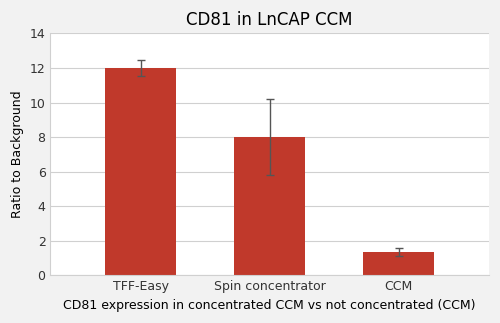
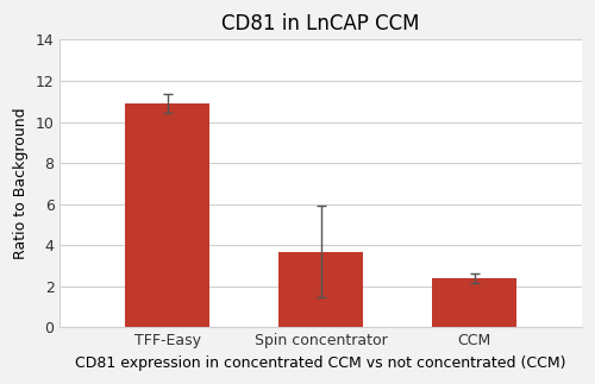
TFF-Easy: 12.0 -> 10.9
Spin concentrator: 8.0 -> 3.7
CCM: 1.4 -> 2.4
